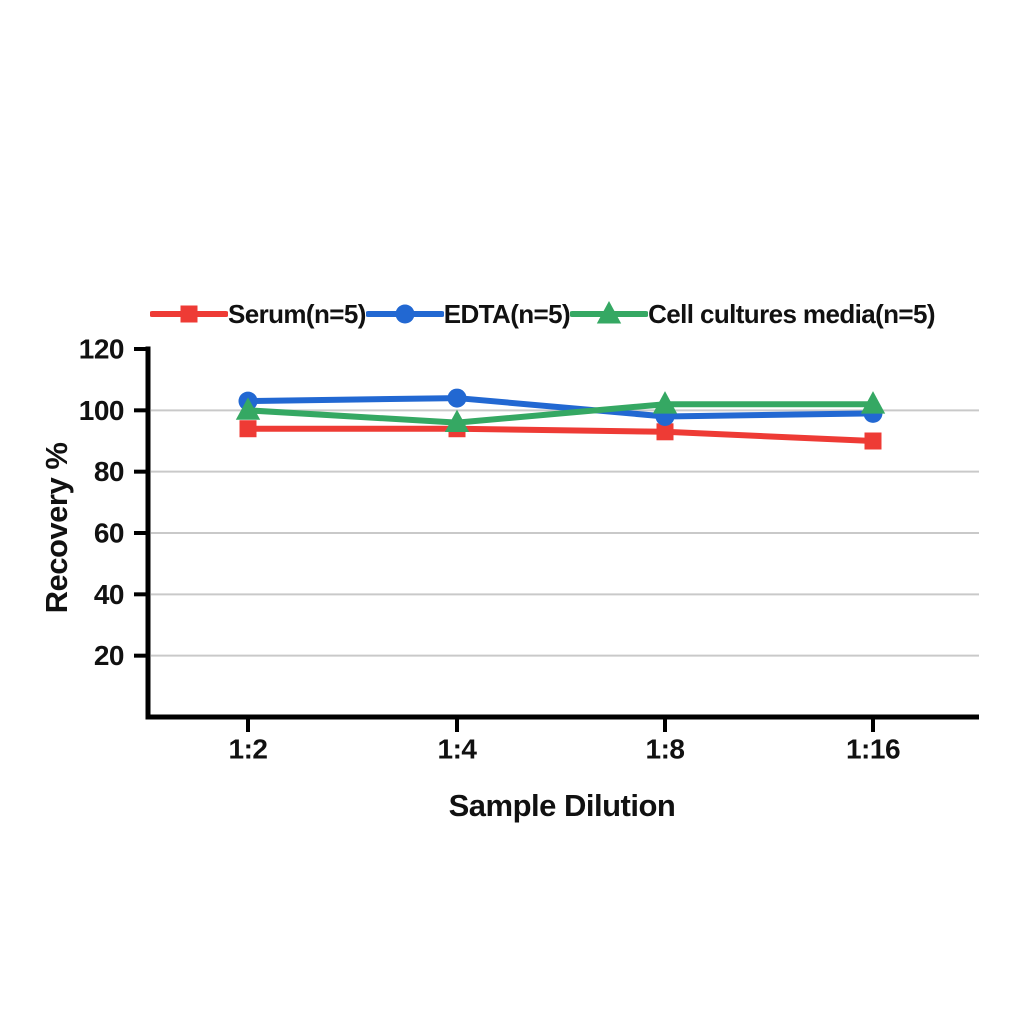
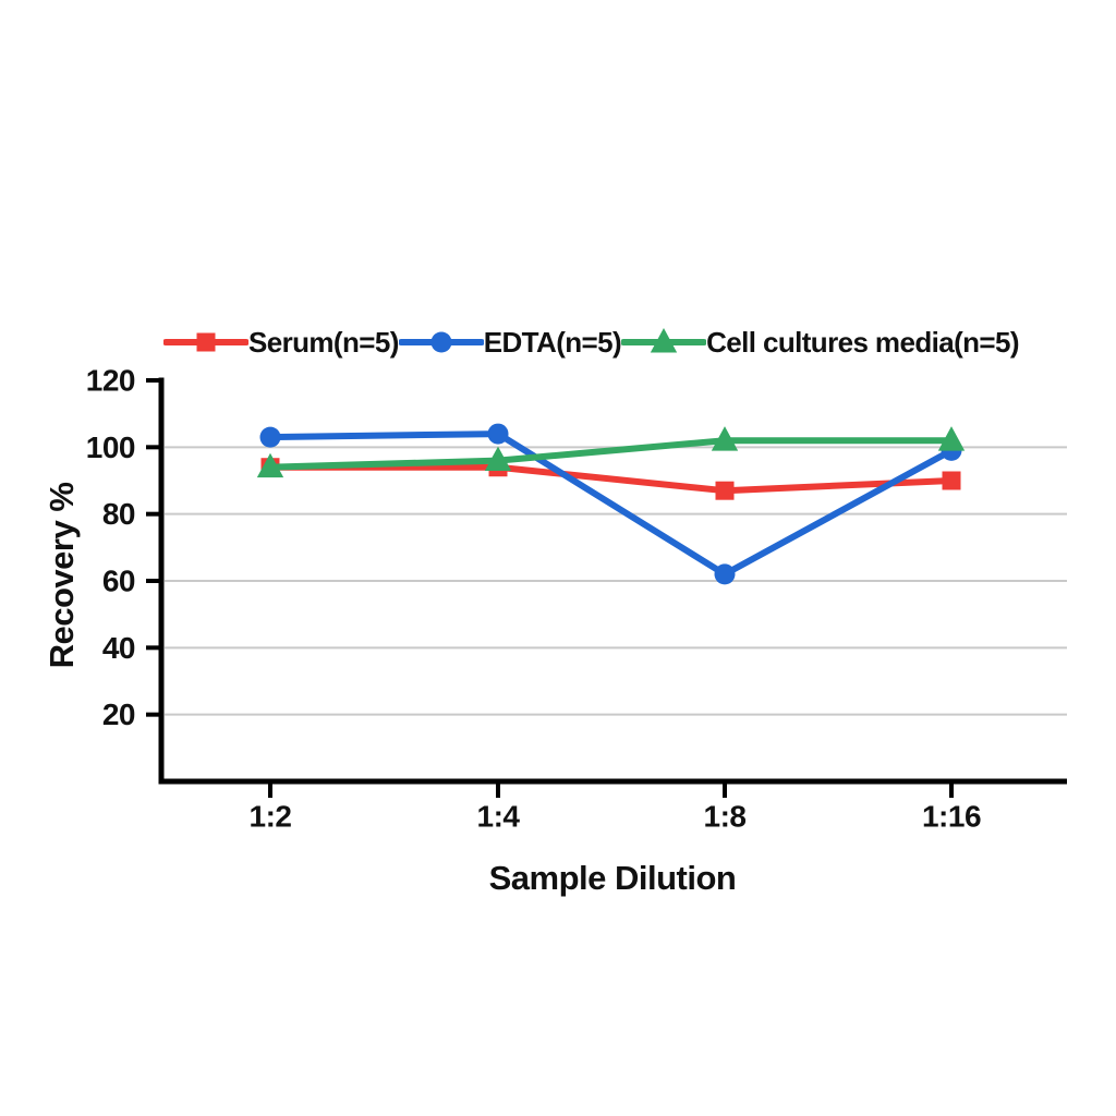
Cell cultures media(n=5)/1:2: 100 -> 94
Serum(n=5)/1:8: 93 -> 87
EDTA(n=5)/1:8: 98 -> 62
